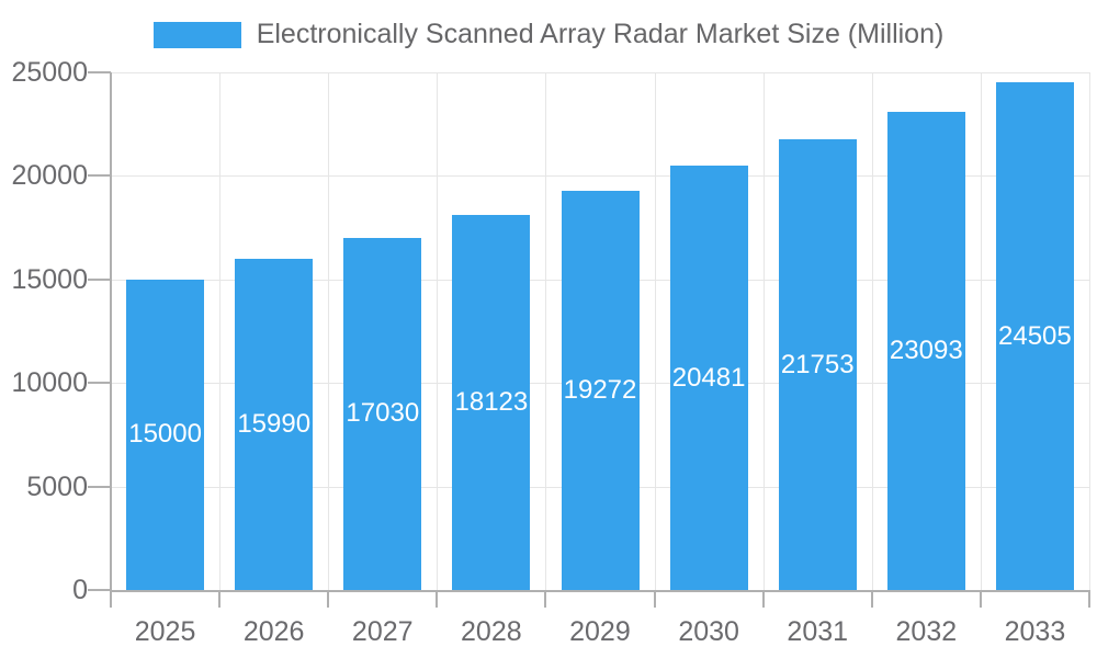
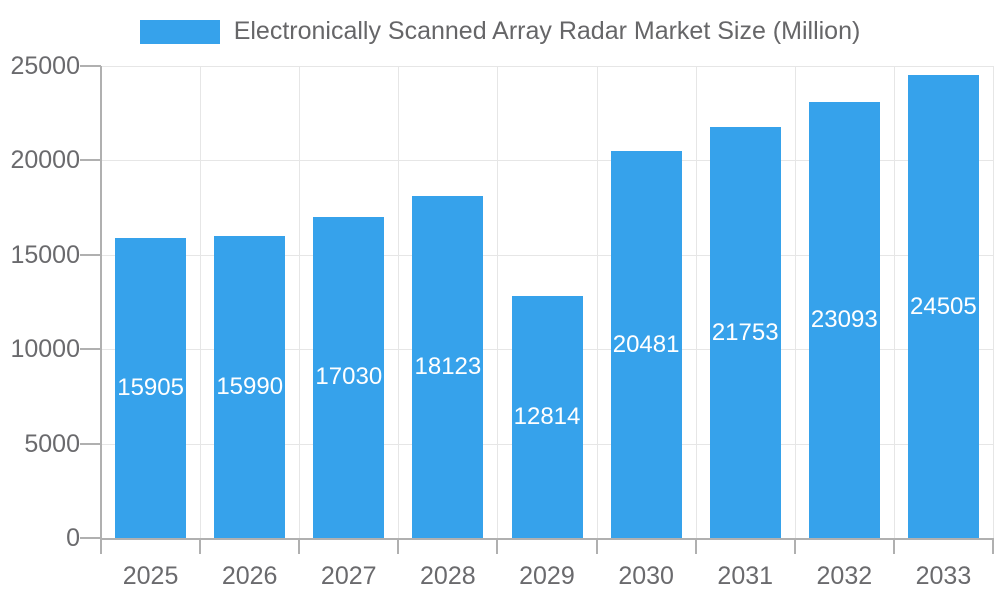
2025: 15000 -> 15905
2029: 19272 -> 12814
